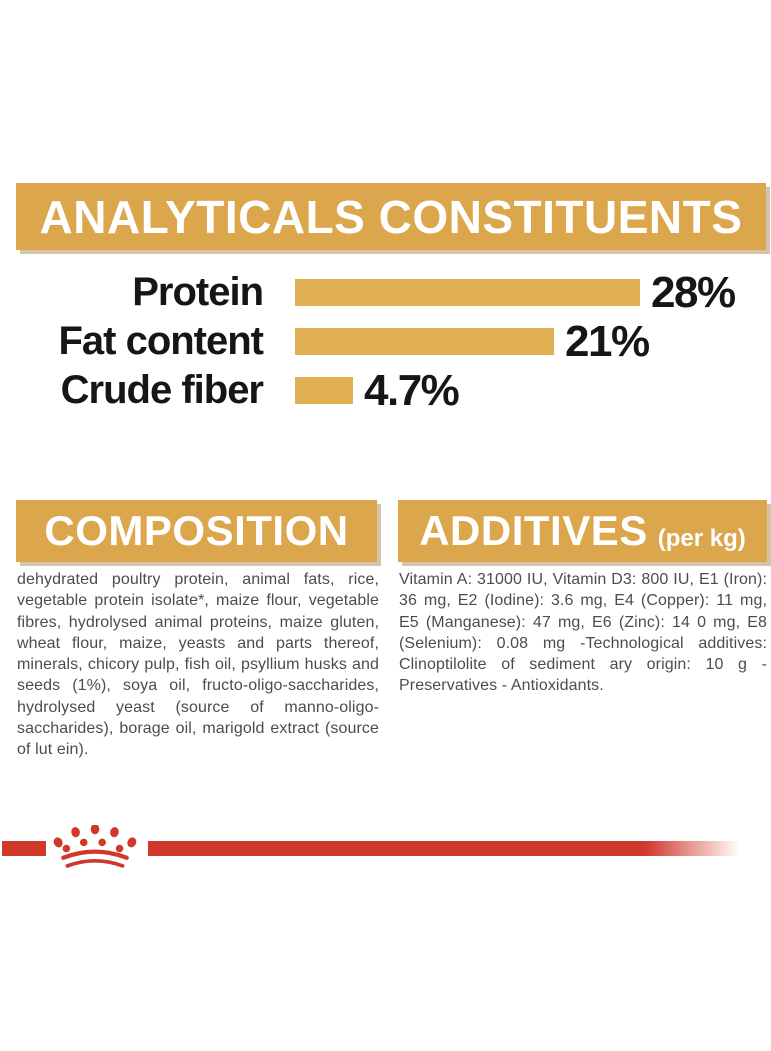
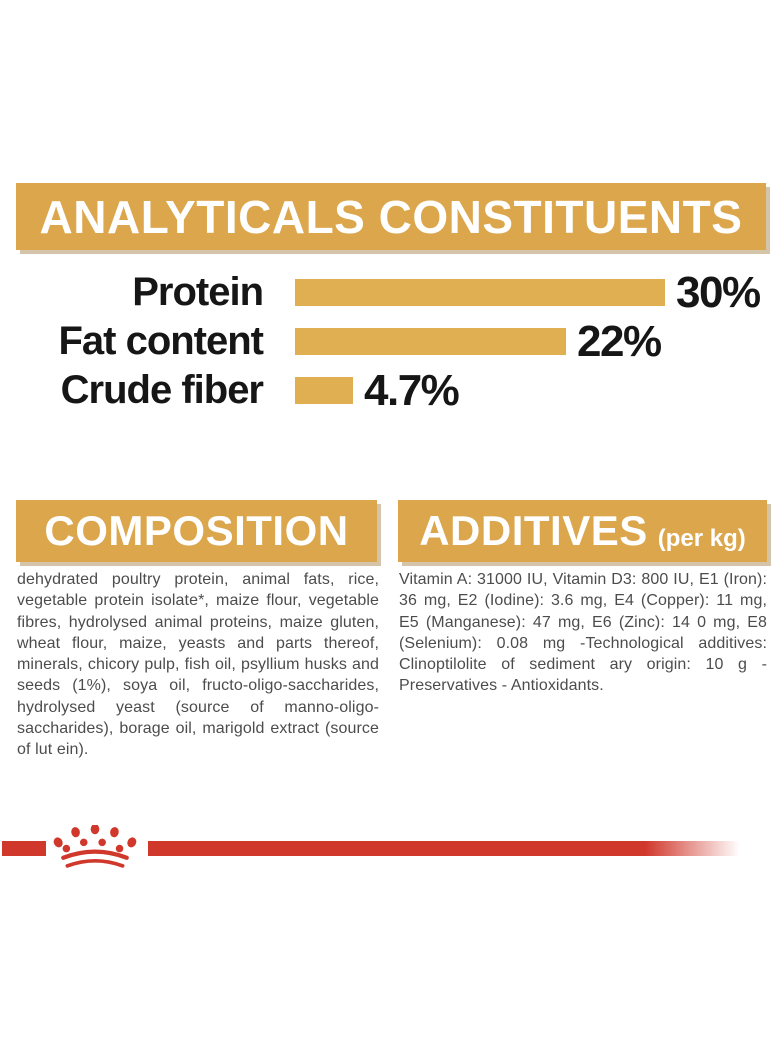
Protein: 28% -> 30%
Fat content: 21% -> 22%
